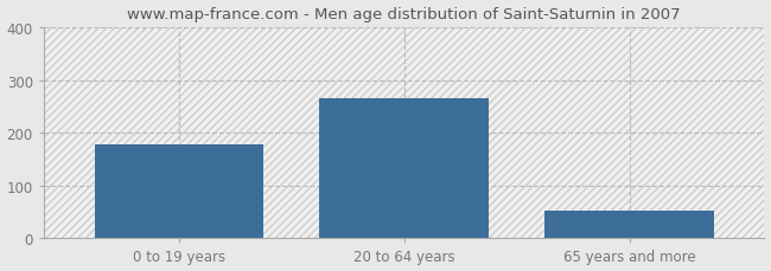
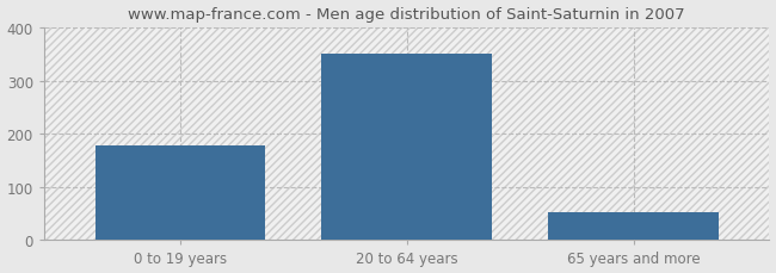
20 to 64 years: 265 -> 350
